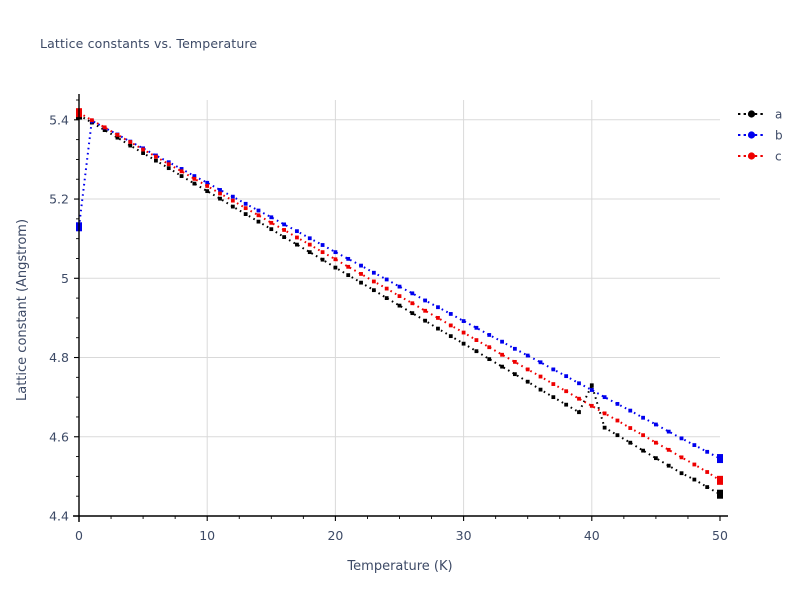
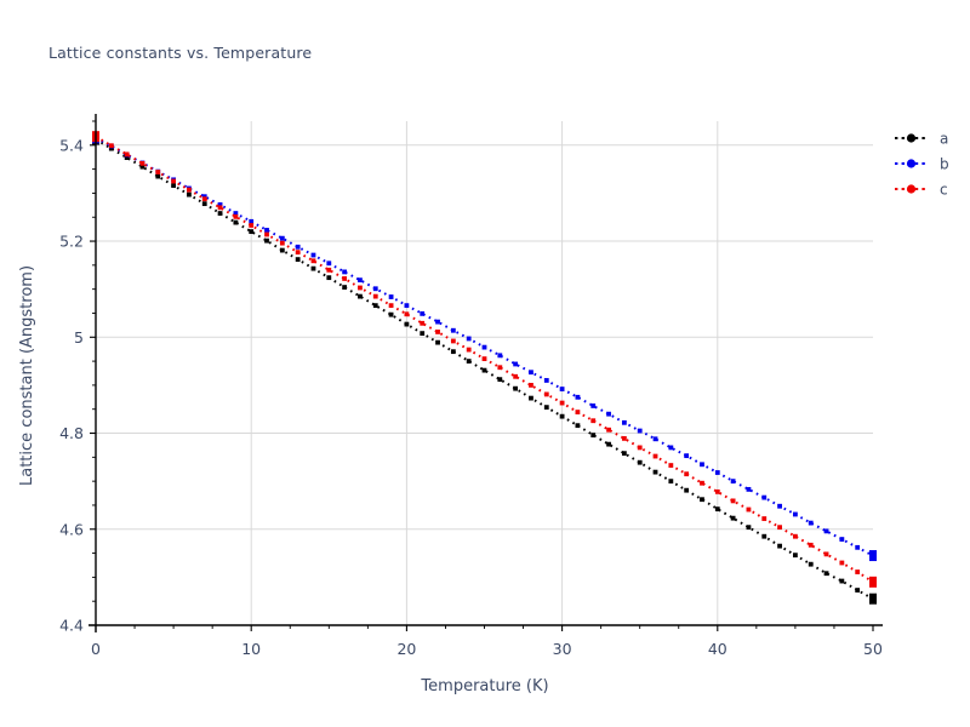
b/0: 5.13 -> 5.42
a/40: 4.73 -> 4.64
